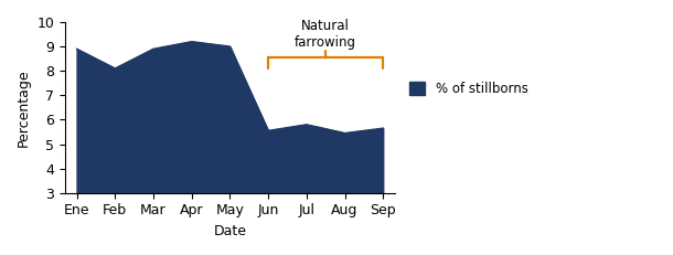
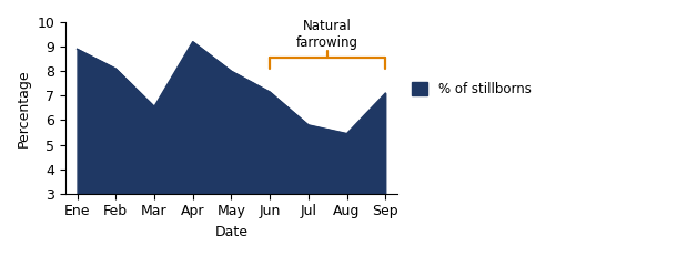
Mar: 8.90 -> 6.55
May: 9.00 -> 8.00
Jun: 5.55 -> 7.15
Sep: 5.65 -> 7.10
